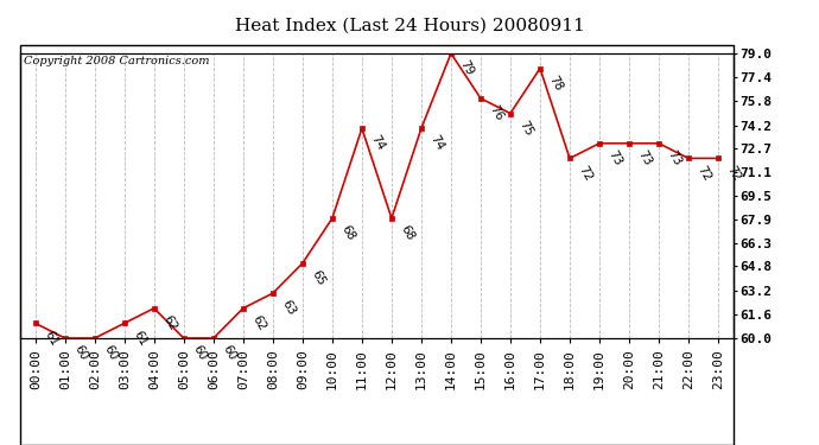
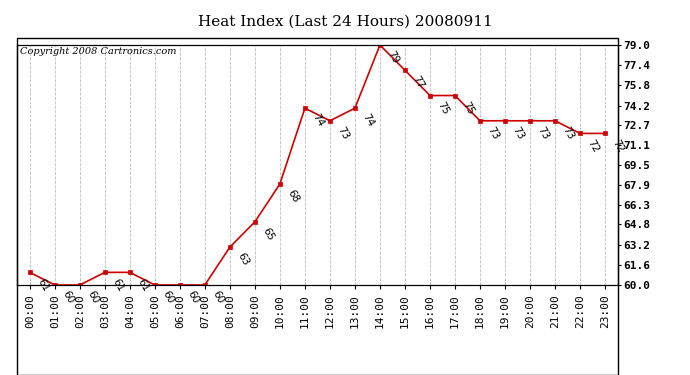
04:00: 62 -> 61
07:00: 62 -> 60
12:00: 68 -> 73
15:00: 76 -> 77
17:00: 78 -> 75
18:00: 72 -> 73
